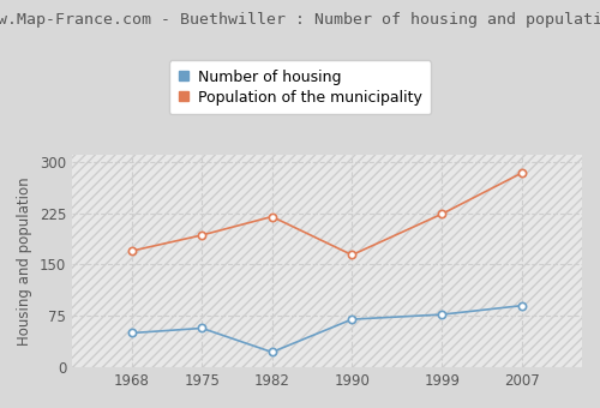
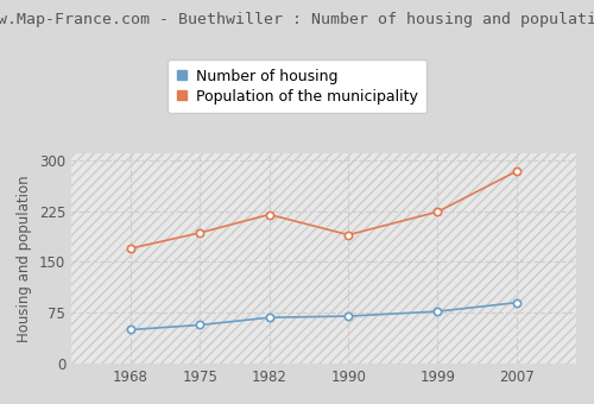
Number of housing/1982: 22 -> 68
Population of the municipality/1990: 164 -> 190
